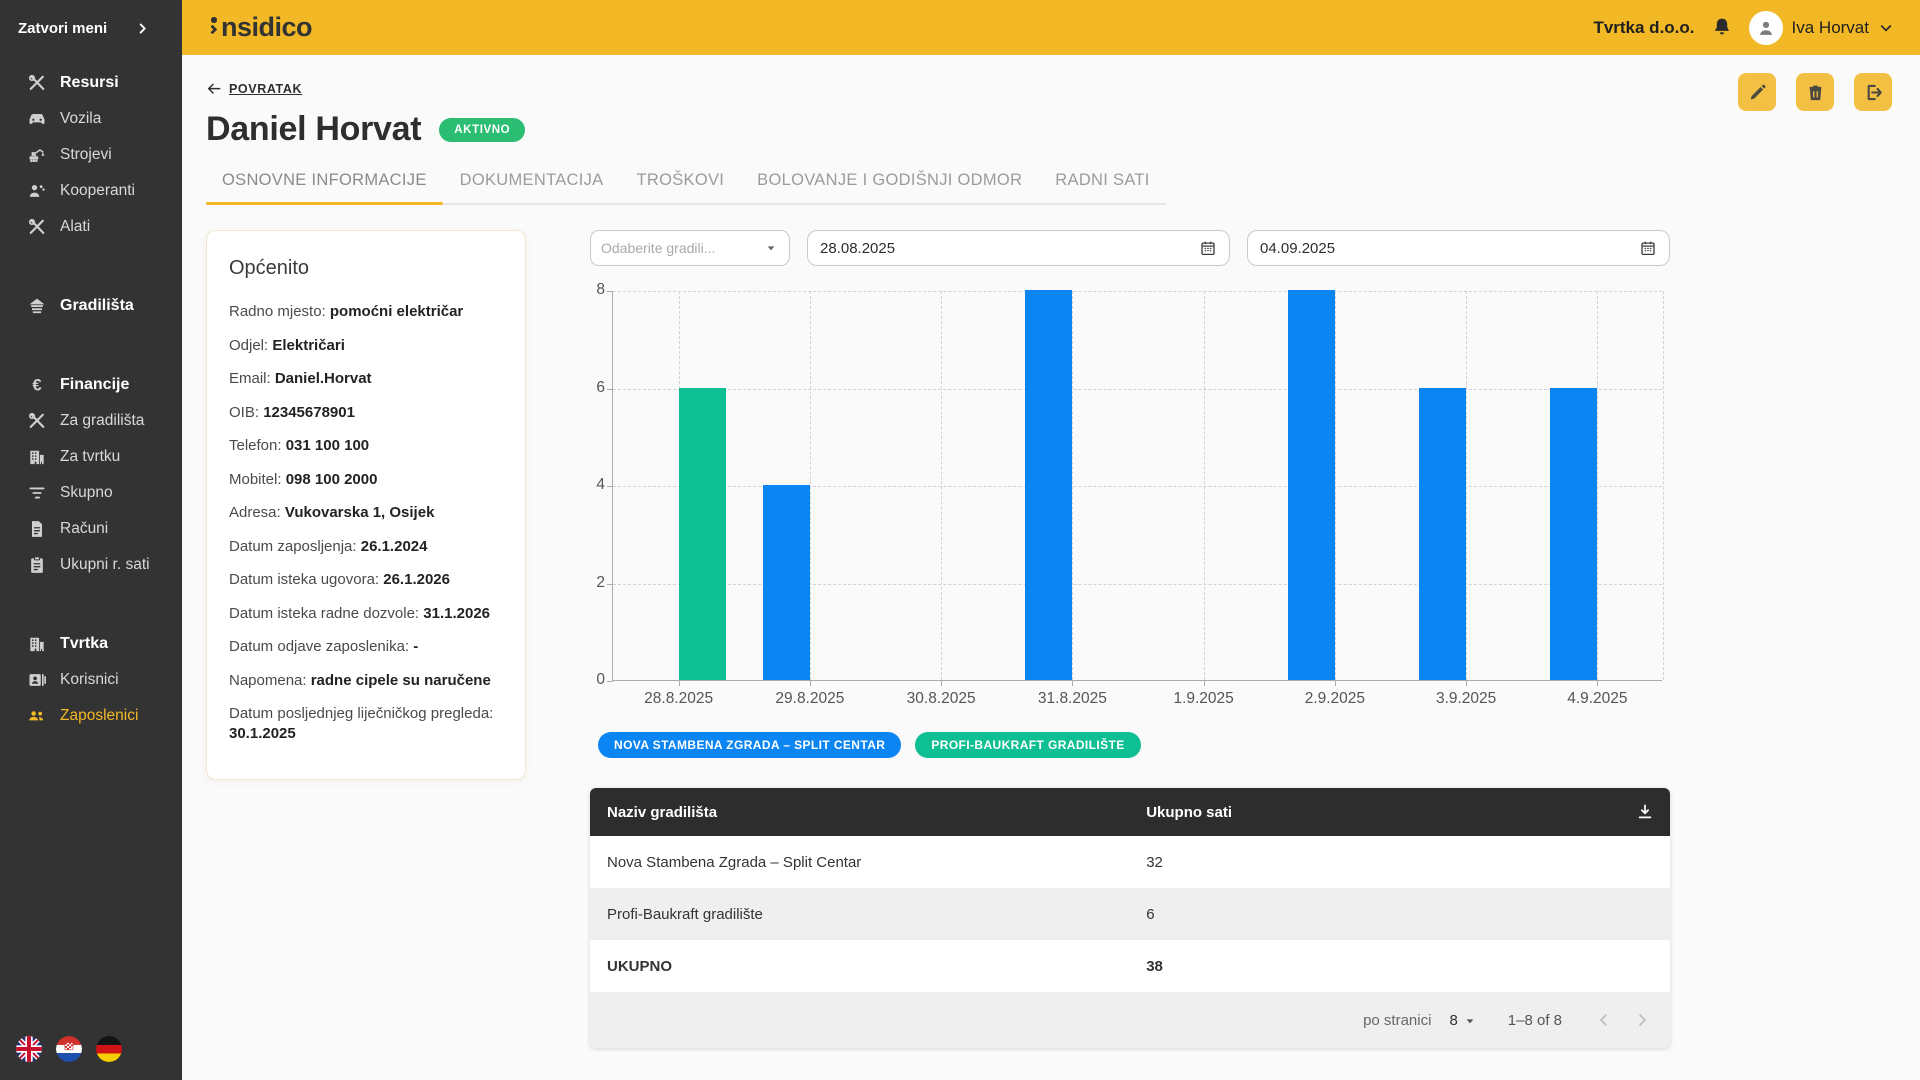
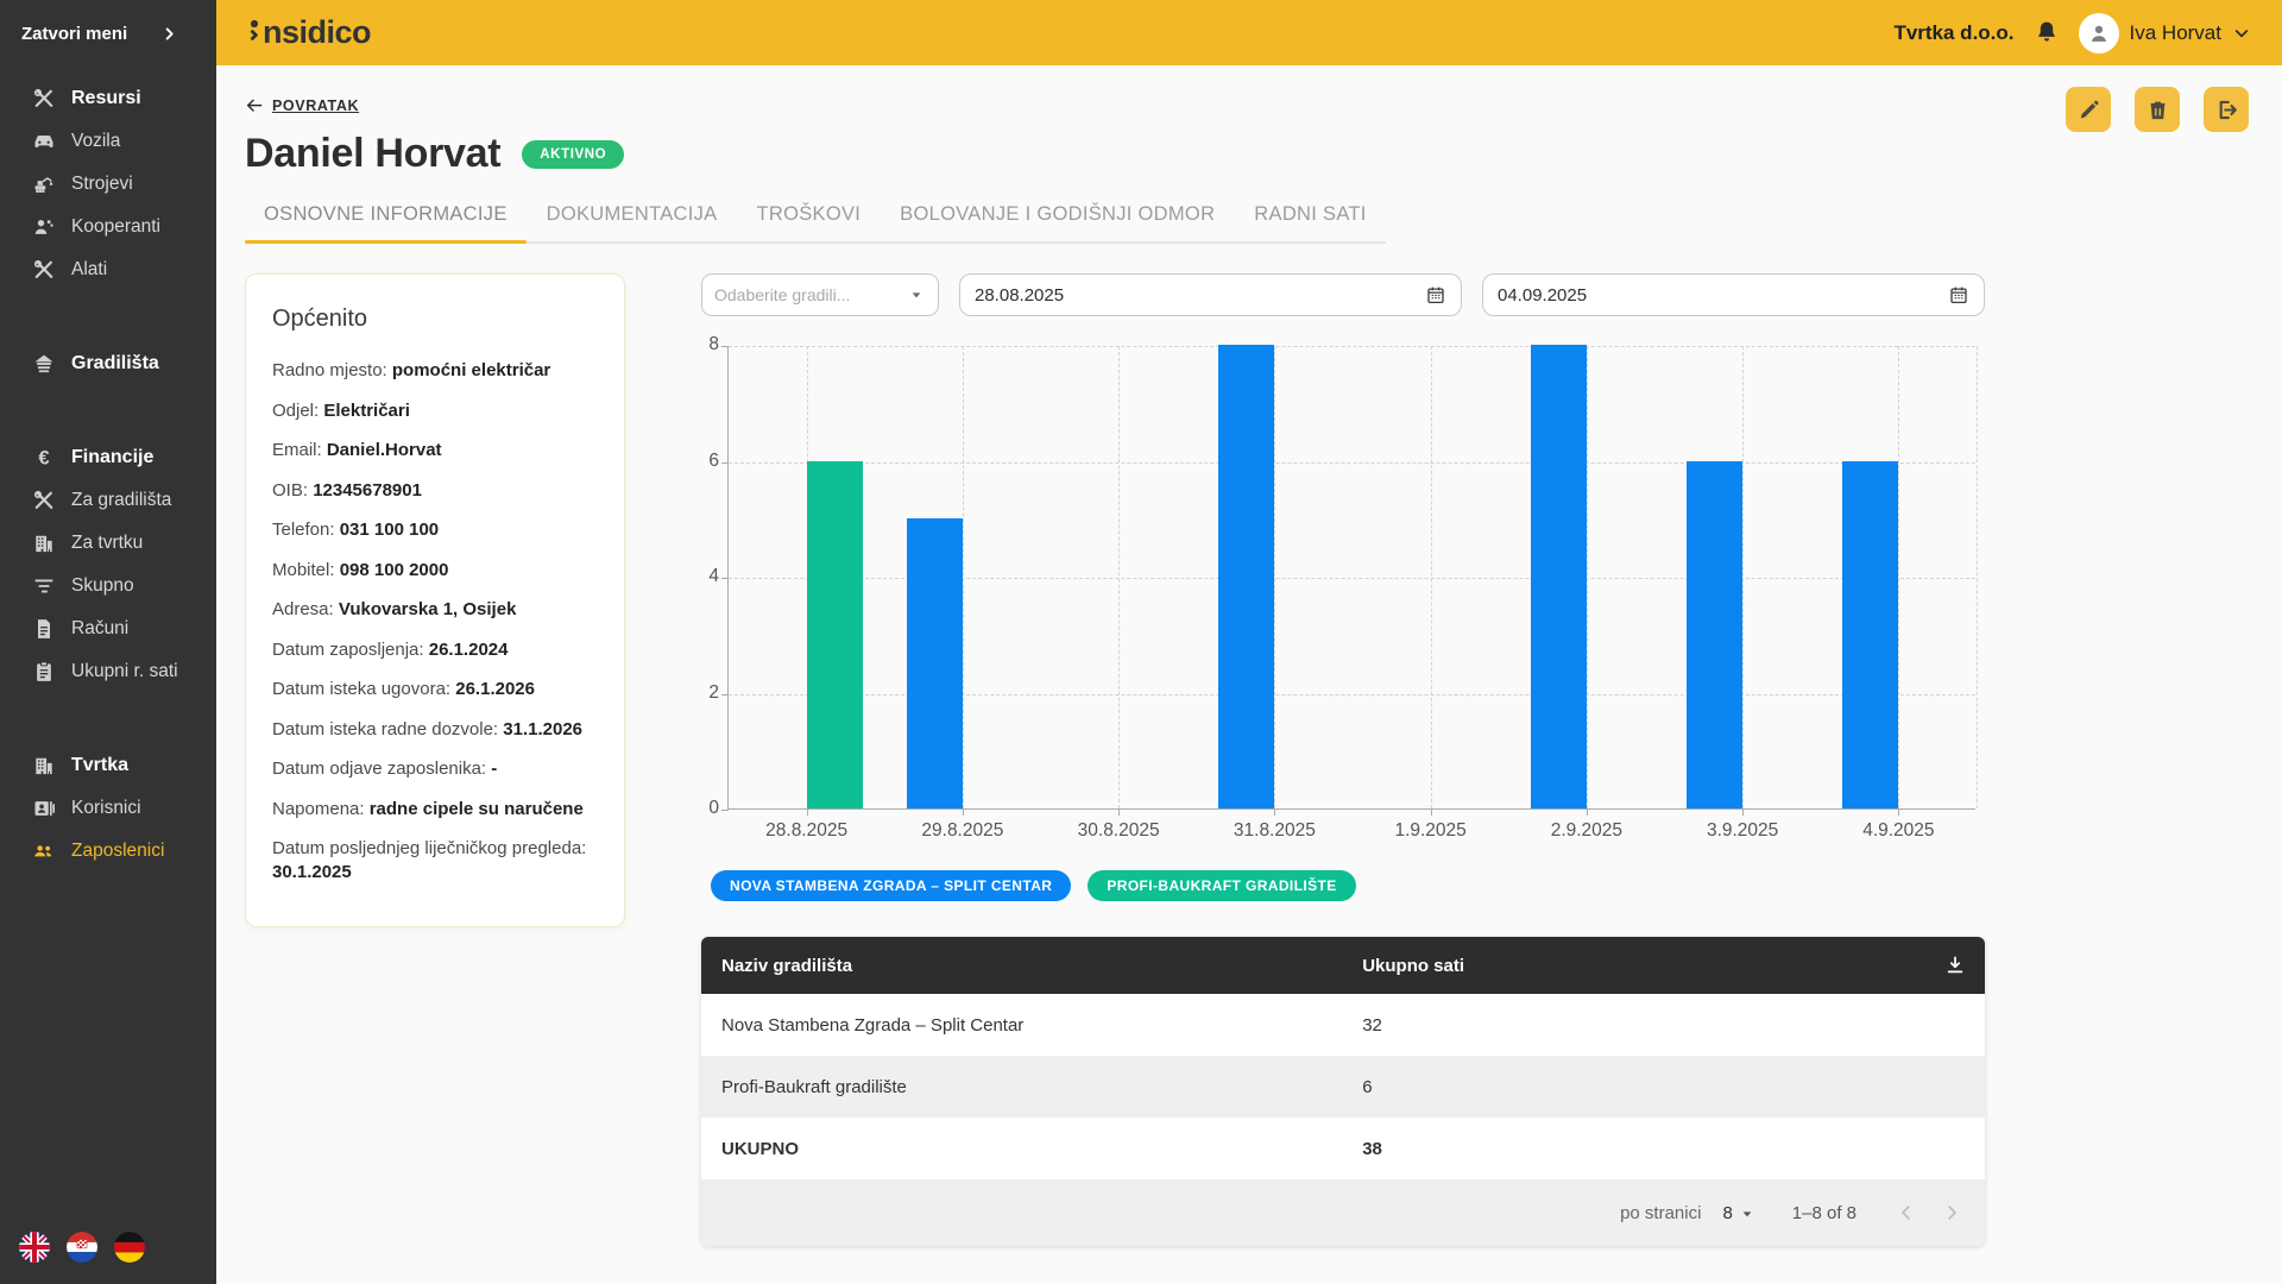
NOVA STAMBENA ZGRADA – SPLIT CENTAR/29.8.2025: 4 -> 5
